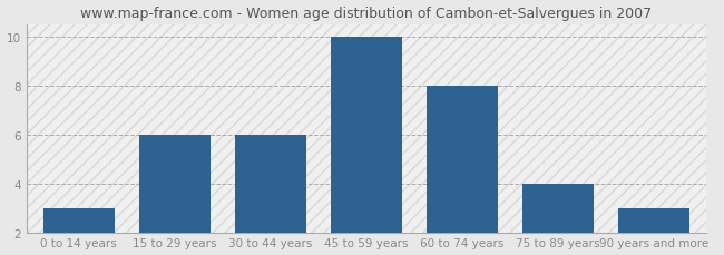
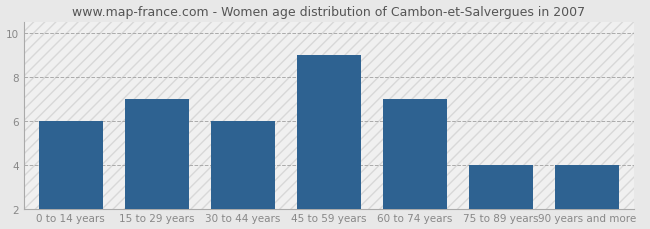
0 to 14 years: 3 -> 6
15 to 29 years: 6 -> 7
45 to 59 years: 10 -> 9
60 to 74 years: 8 -> 7
90 years and more: 3 -> 4
